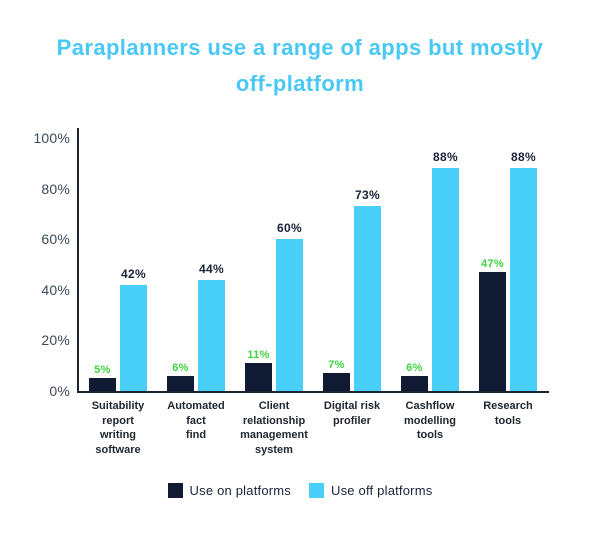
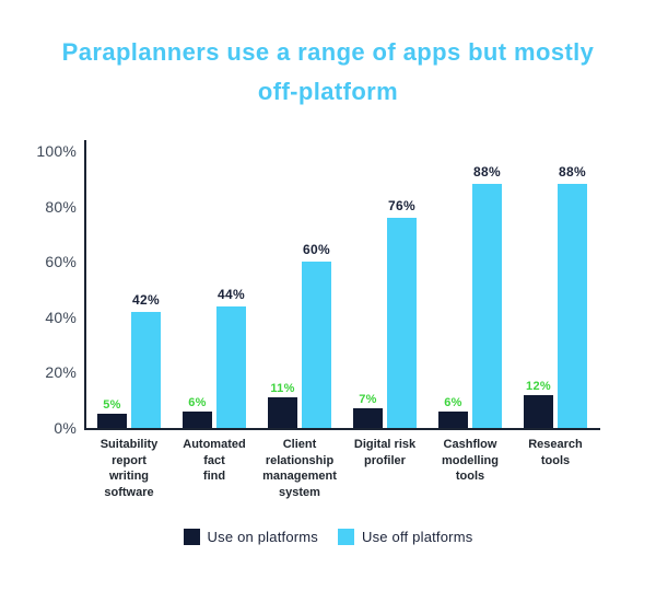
Use off platforms/Digital risk profiler: 73% -> 76%
Use on platforms/Research tools: 47% -> 12%
